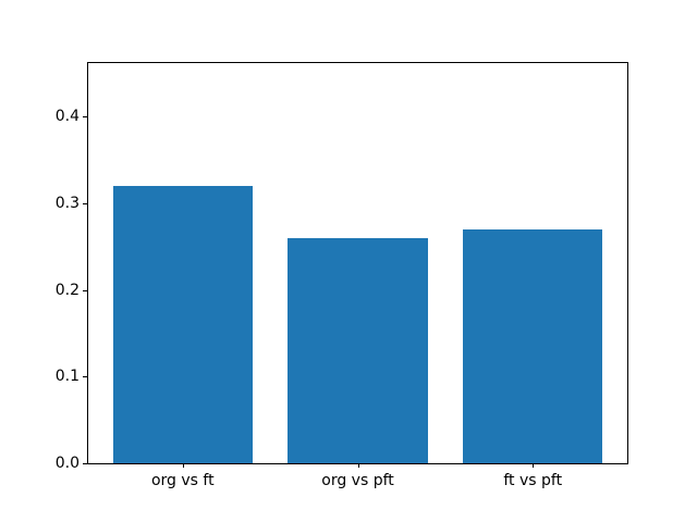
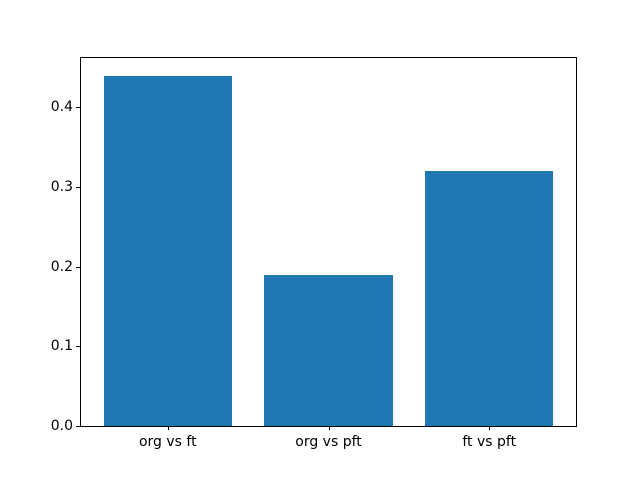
org vs ft: 0.32 -> 0.44
org vs pft: 0.26 -> 0.19
ft vs pft: 0.27 -> 0.32
